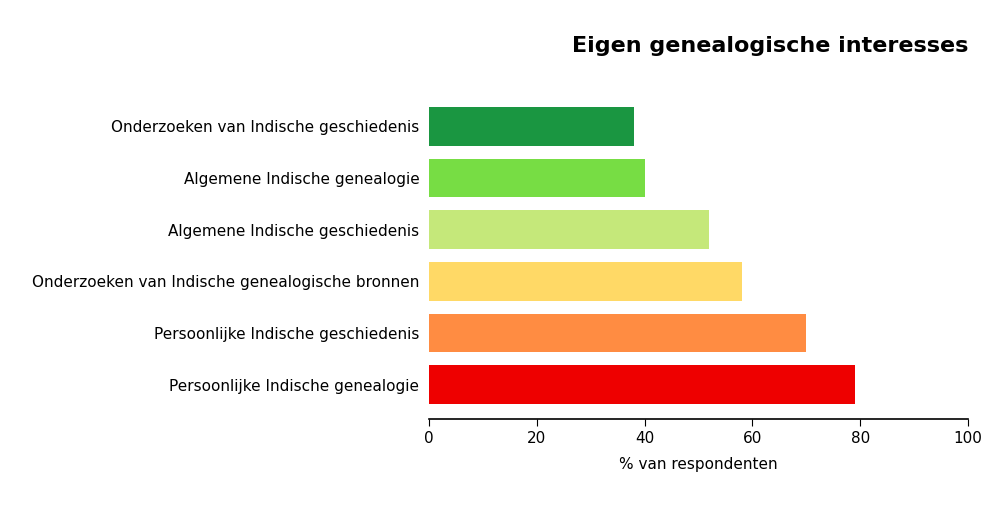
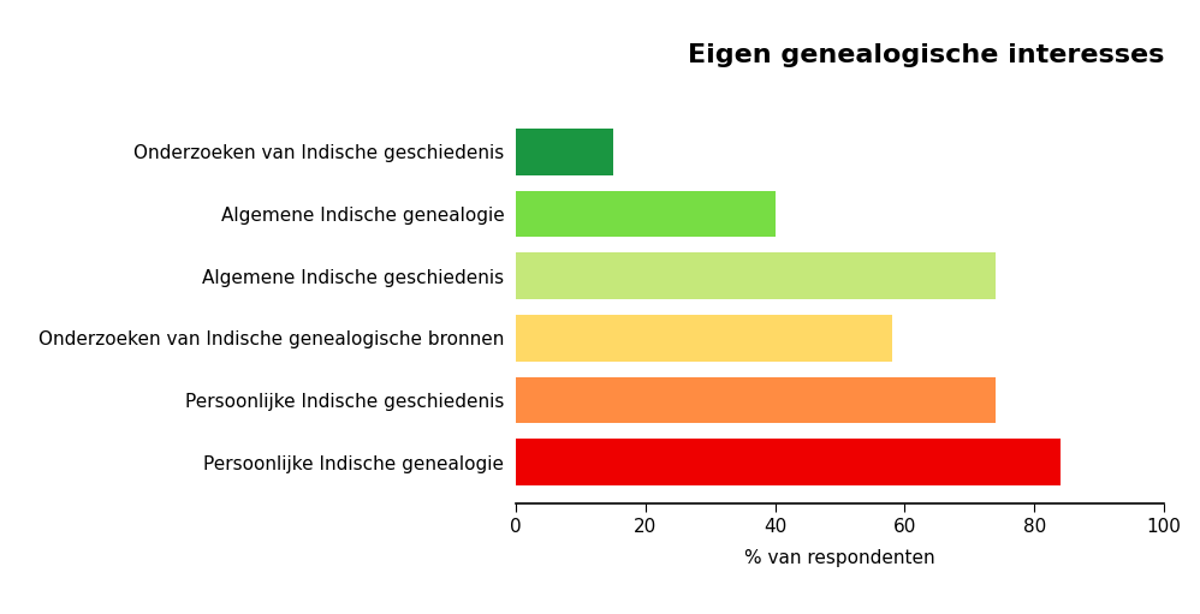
Onderzoeken van Indische geschiedenis: 38 -> 15
Algemene Indische geschiedenis: 52 -> 74
Persoonlijke Indische geschiedenis: 70 -> 74
Persoonlijke Indische genealogie: 79 -> 84
